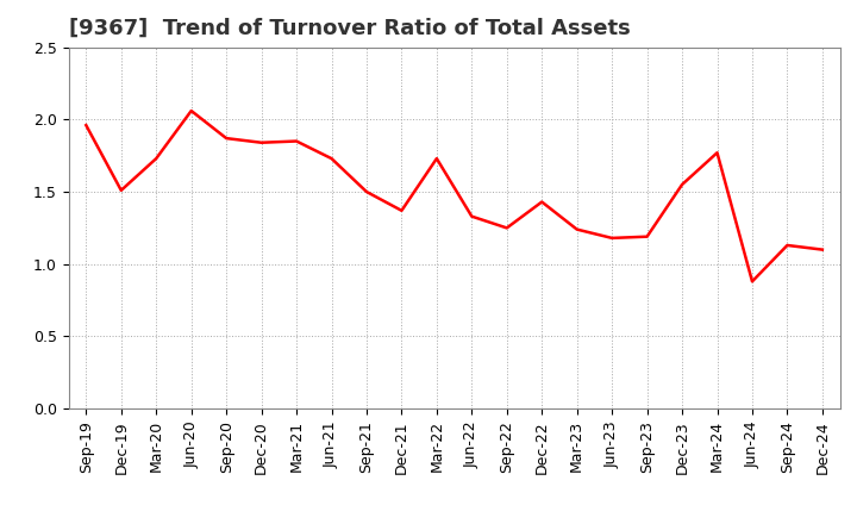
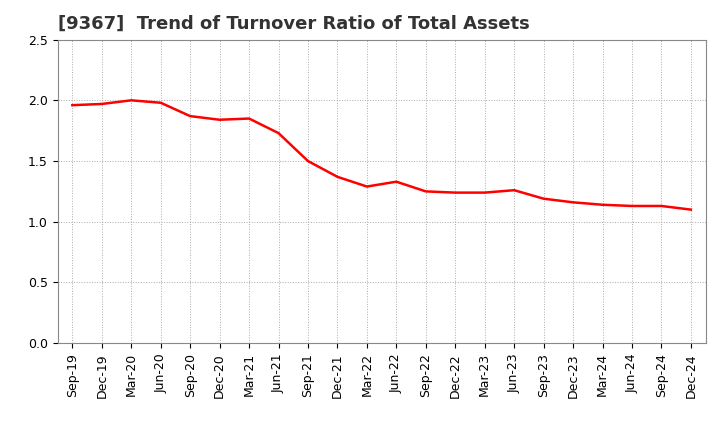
Dec-19: 1.51 -> 1.97
Mar-20: 1.73 -> 2.00
Jun-20: 2.06 -> 1.98
Mar-22: 1.73 -> 1.29
Dec-22: 1.43 -> 1.24
Jun-23: 1.18 -> 1.26
Dec-23: 1.55 -> 1.16
Mar-24: 1.77 -> 1.14
Jun-24: 0.88 -> 1.13
